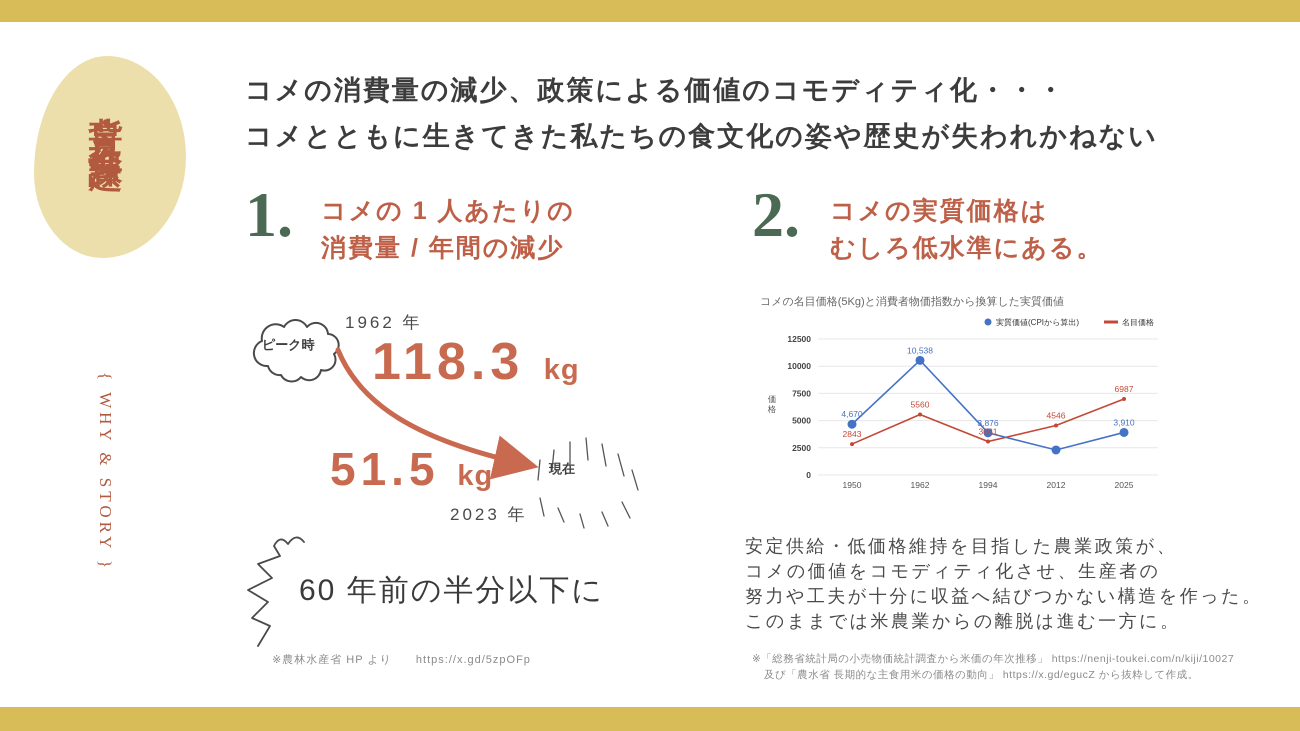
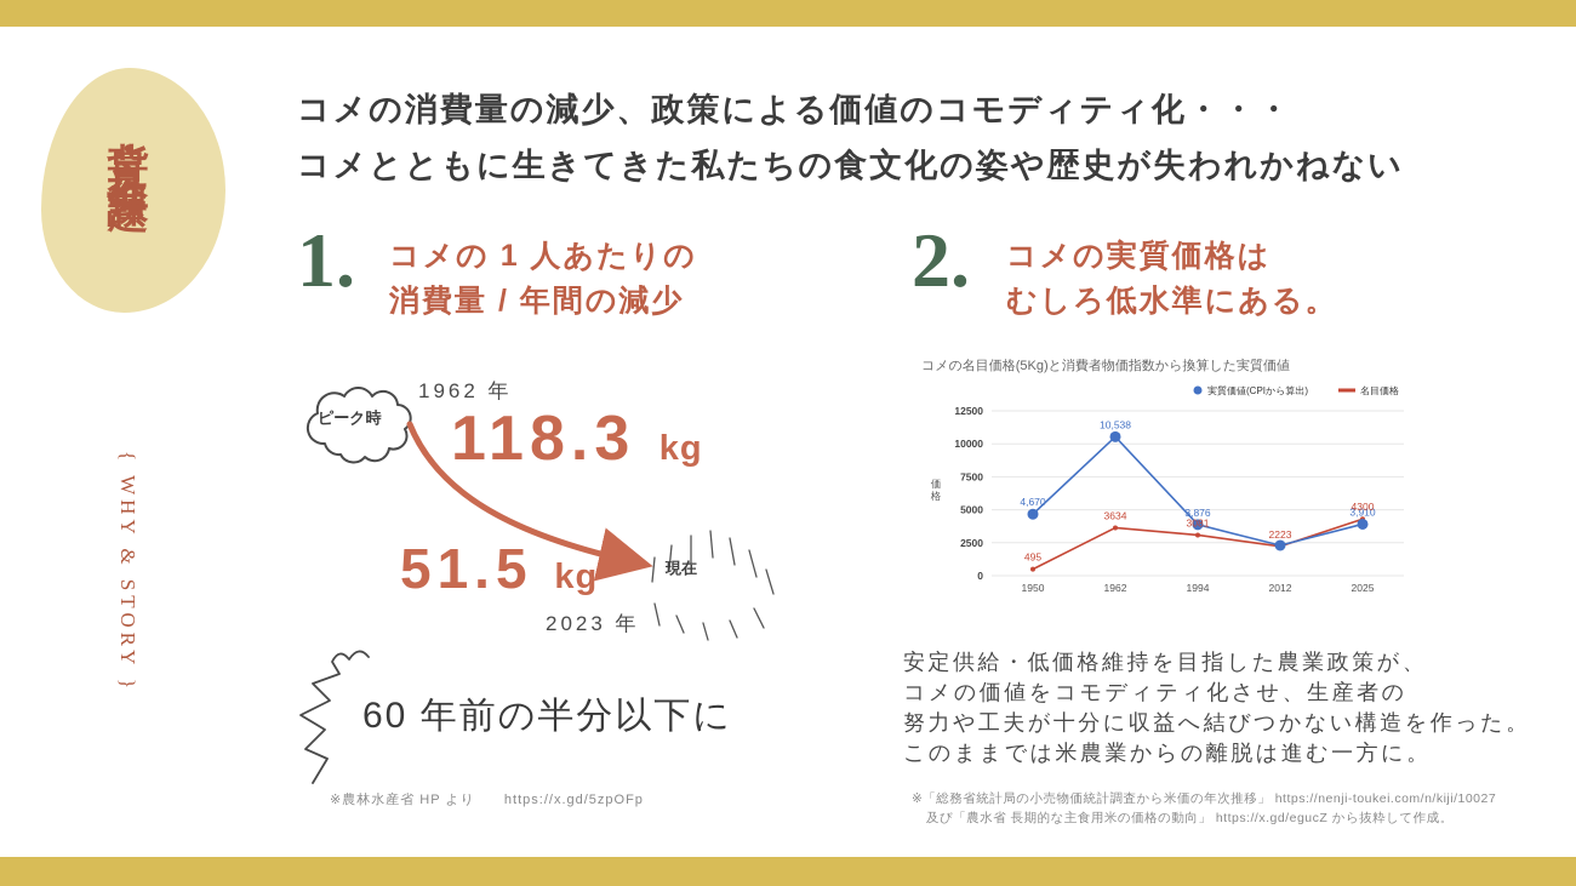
名目価格/1950: 2843 -> 495
名目価格/1962: 5560 -> 3634
名目価格/2012: 4546 -> 2223
名目価格/2025: 6987 -> 4300
